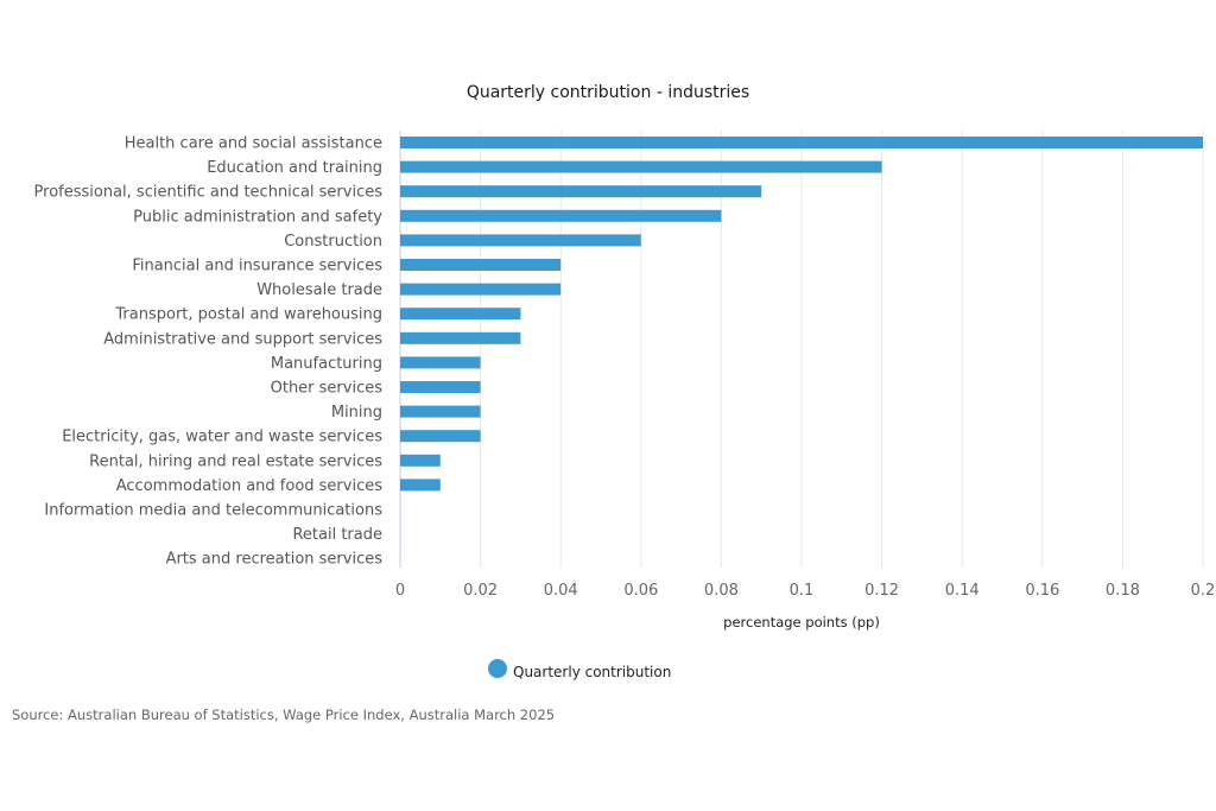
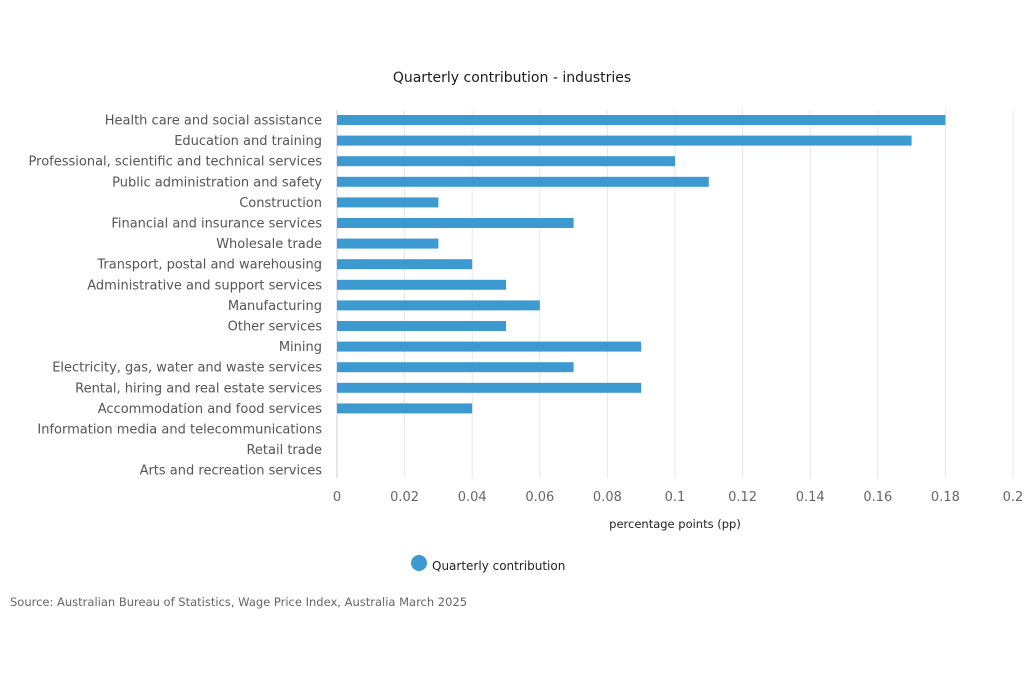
Health care and social assistance: 0.20 -> 0.18
Education and training: 0.12 -> 0.17
Professional, scientific and technical services: 0.09 -> 0.10
Public administration and safety: 0.08 -> 0.11
Construction: 0.06 -> 0.03
Financial and insurance services: 0.04 -> 0.07
Wholesale trade: 0.04 -> 0.03
Transport, postal and warehousing: 0.03 -> 0.04
Administrative and support services: 0.03 -> 0.05
Manufacturing: 0.02 -> 0.06
Other services: 0.02 -> 0.05
Mining: 0.02 -> 0.09
Electricity, gas, water and waste services: 0.02 -> 0.07
Rental, hiring and real estate services: 0.01 -> 0.09
Accommodation and food services: 0.01 -> 0.04
